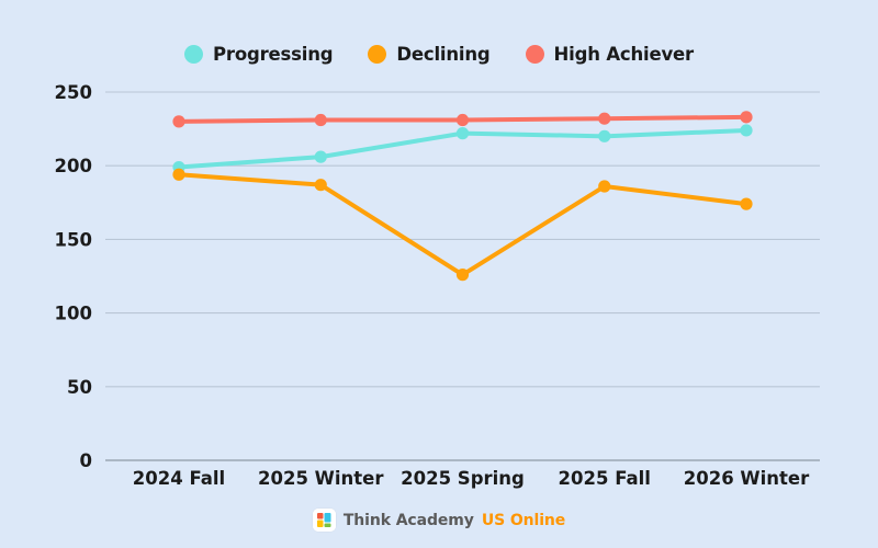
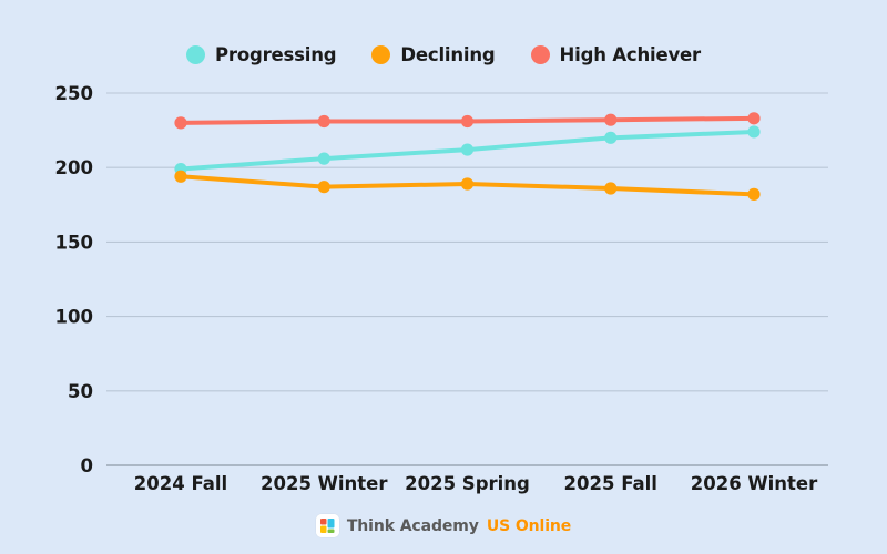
Progressing/2025 Spring: 222 -> 212
Declining/2025 Spring: 126 -> 189
Declining/2026 Winter: 174 -> 182
